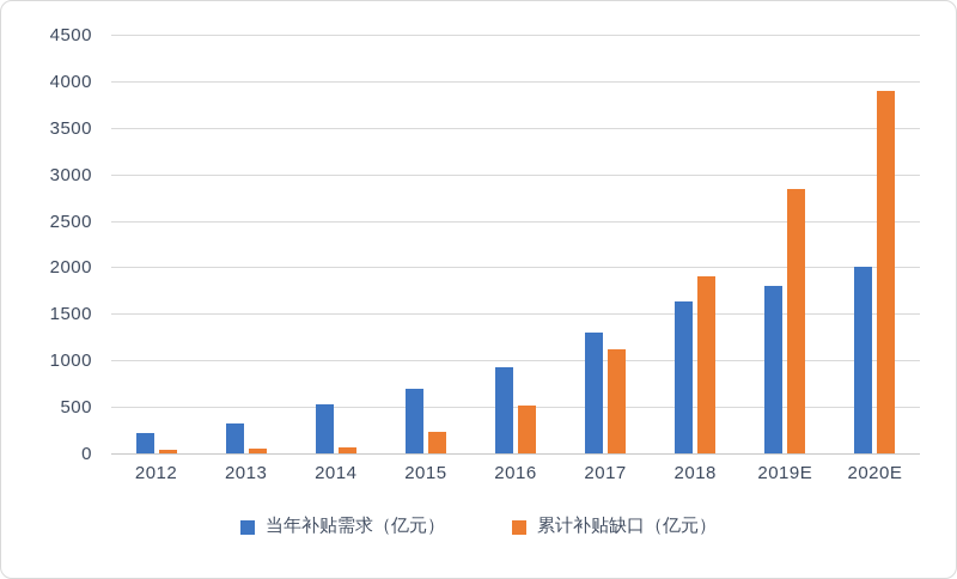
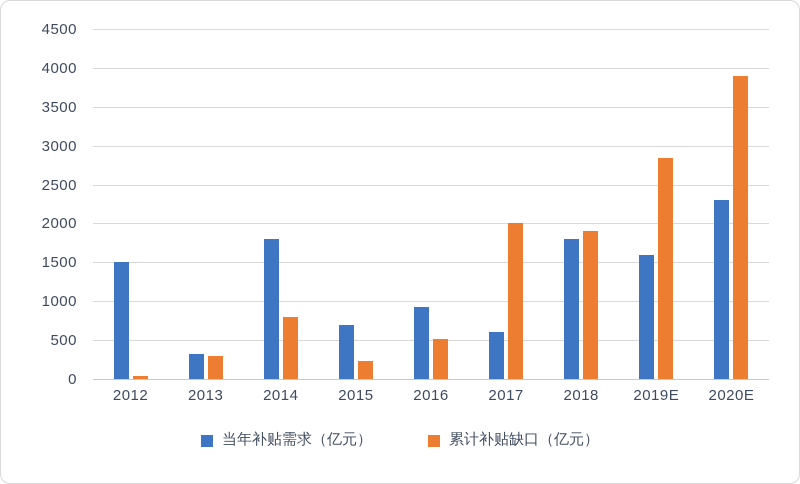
当年补贴需求（亿元）/2012: 200 -> 1500
累计补贴缺口（亿元）/2013: 100 -> 300
当年补贴需求（亿元）/2014: 500 -> 1800
累计补贴缺口（亿元）/2014: 100 -> 800
当年补贴需求（亿元）/2017: 1300 -> 600
累计补贴缺口（亿元）/2017: 1100 -> 2000
当年补贴需求（亿元）/2018: 1600 -> 1800
当年补贴需求（亿元）/2019E: 1800 -> 1600
当年补贴需求（亿元）/2020E: 2000 -> 2300
